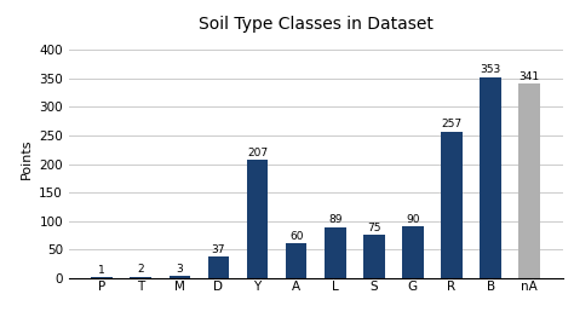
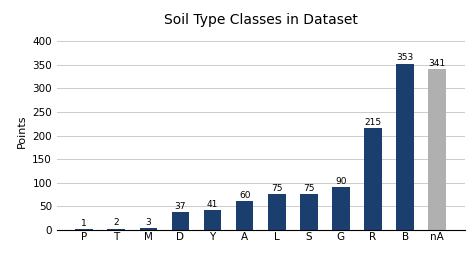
Y: 207 -> 41
L: 89 -> 75
R: 257 -> 215
